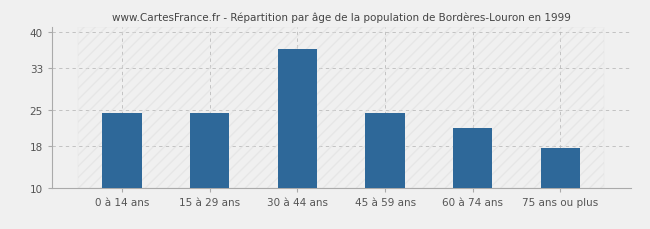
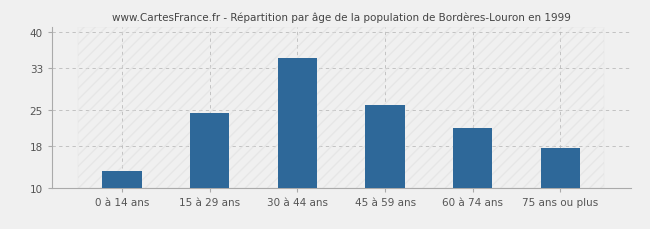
0 à 14 ans: 24.4 -> 13.2
30 à 44 ans: 36.6 -> 35.0
45 à 59 ans: 24.4 -> 26.0
